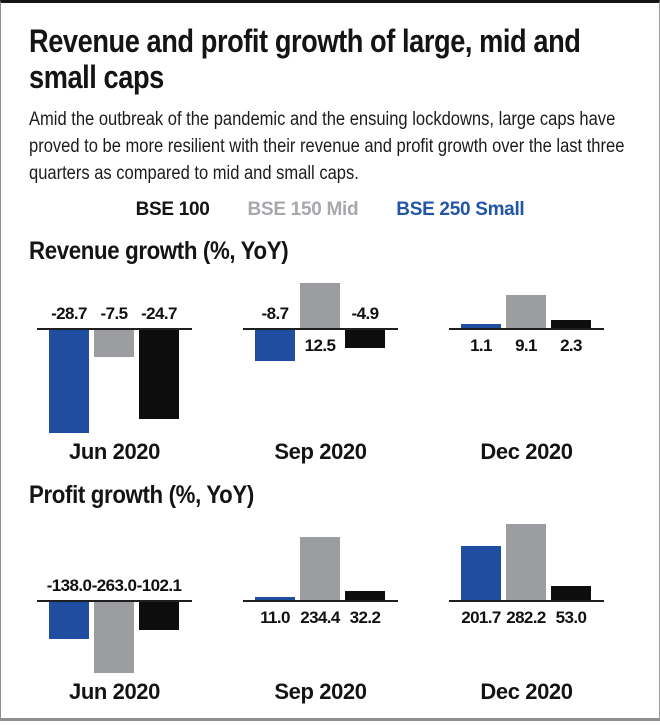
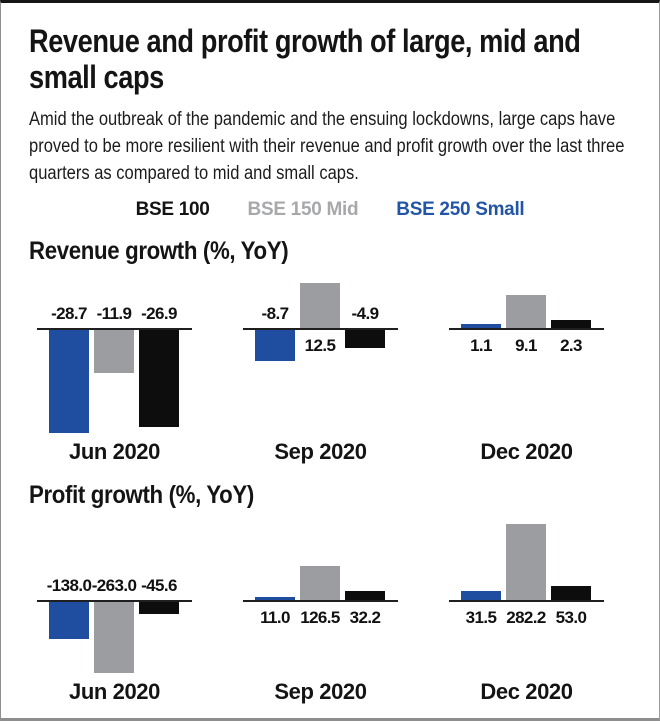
Revenue growth (%, YoY)/BSE 150 Mid/Jun 2020: -7.5 -> -11.9
Revenue growth (%, YoY)/BSE 100/Jun 2020: -24.7 -> -26.9
Profit growth (%, YoY)/BSE 100/Jun 2020: -102.1 -> -45.6
Profit growth (%, YoY)/BSE 150 Mid/Sep 2020: 234.4 -> 126.5
Profit growth (%, YoY)/BSE 250 Small/Dec 2020: 201.7 -> 31.5
